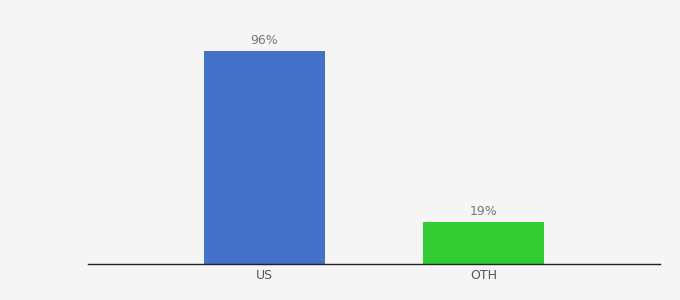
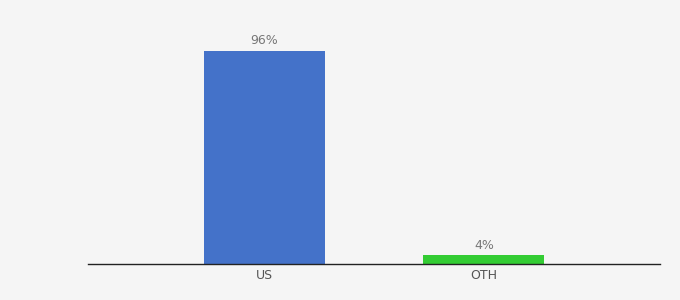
OTH: 19% -> 4%
